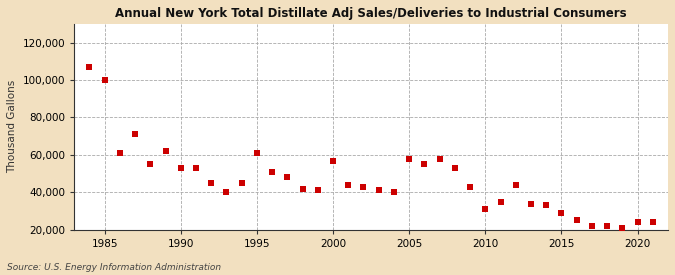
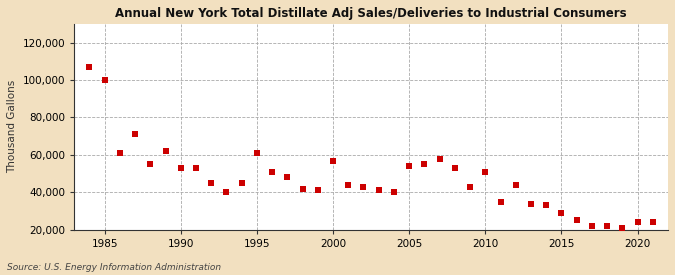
2005: 58,000 -> 54,000
2010: 31,000 -> 51,000
